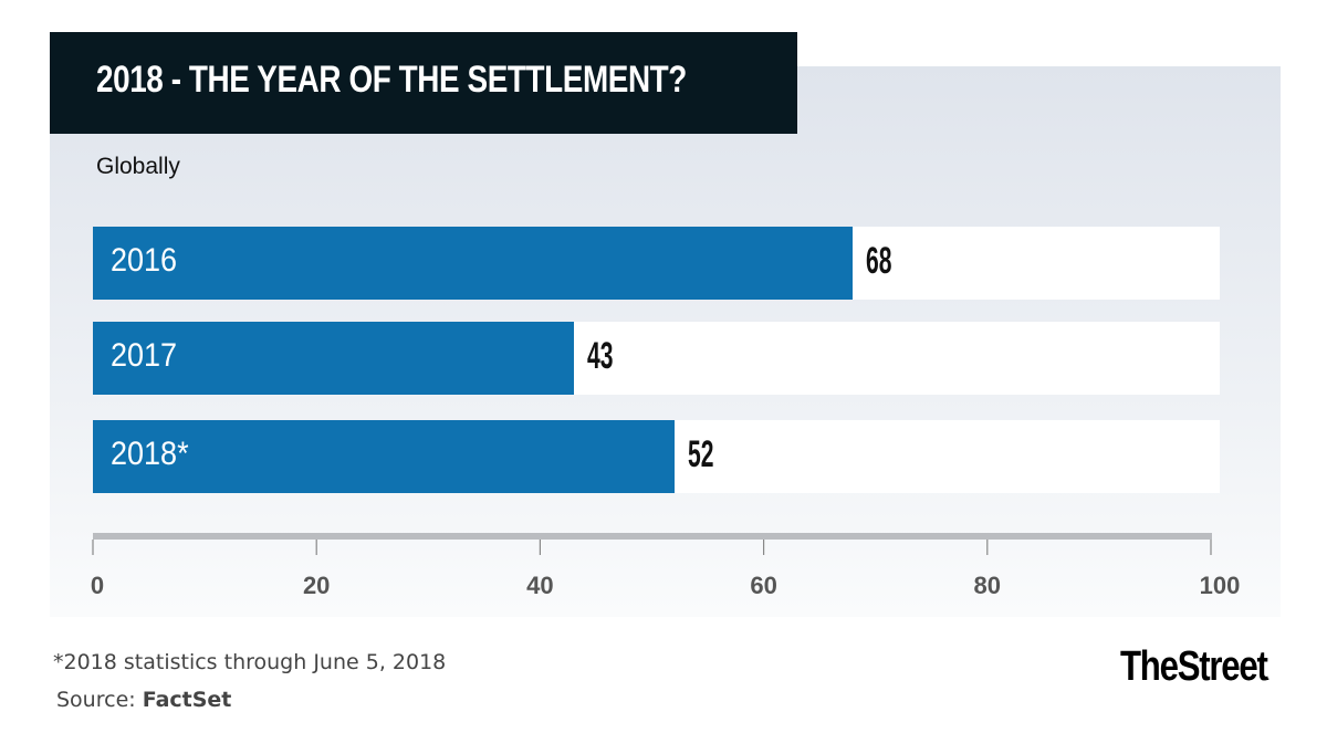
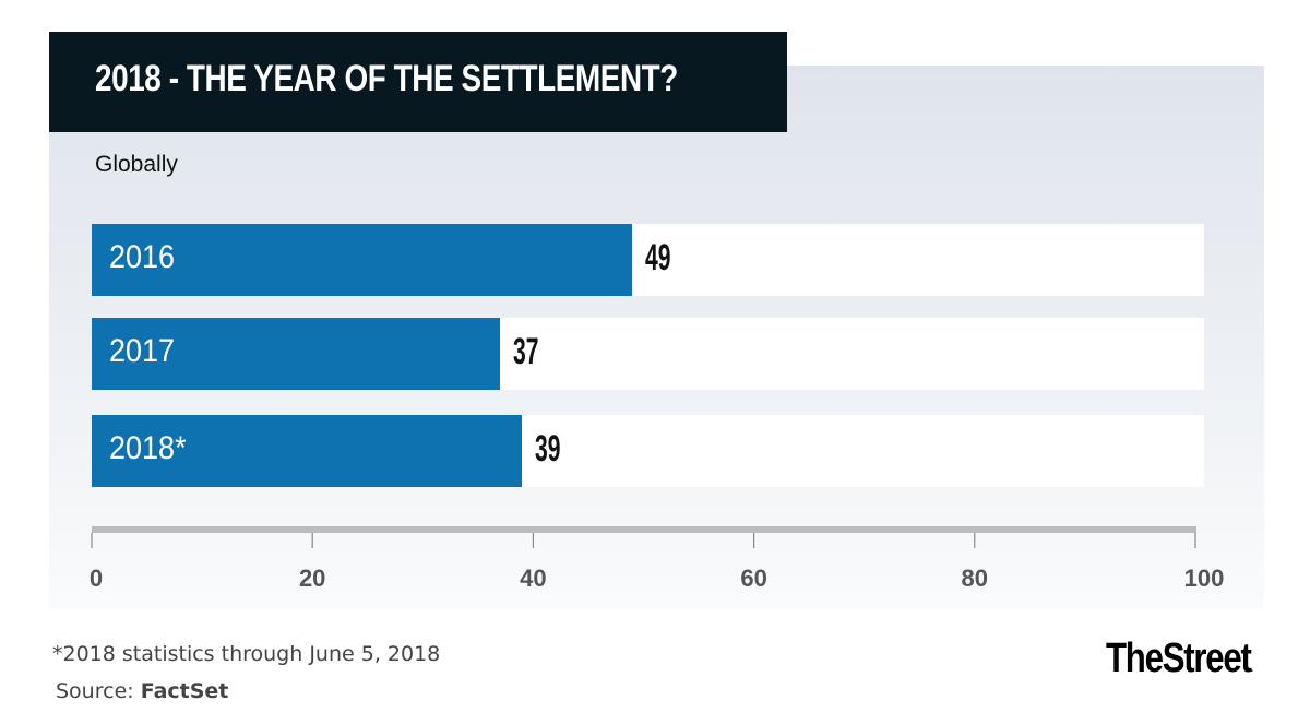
2016: 68 -> 49
2017: 43 -> 37
2018*: 52 -> 39
